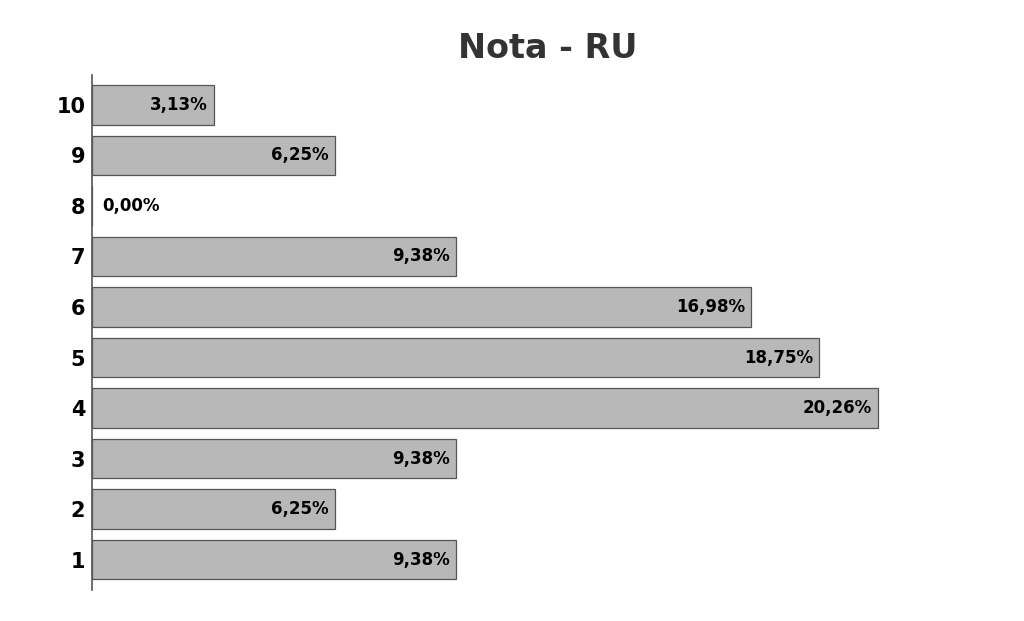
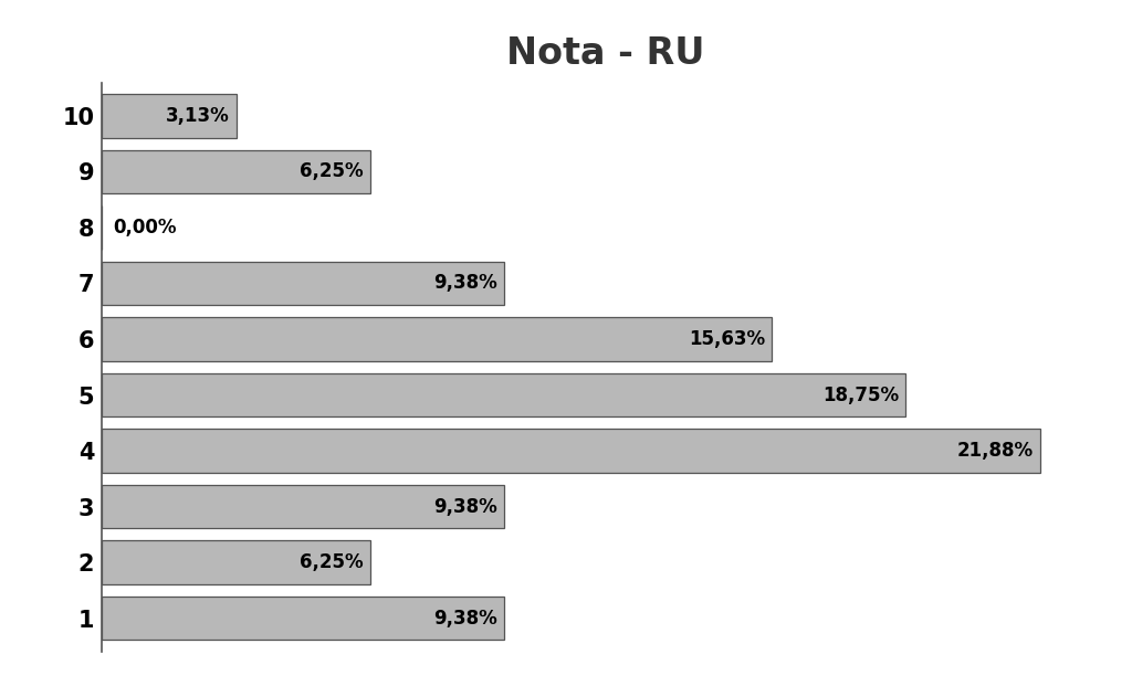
6: 16,98% -> 15,63%
4: 20,26% -> 21,88%
